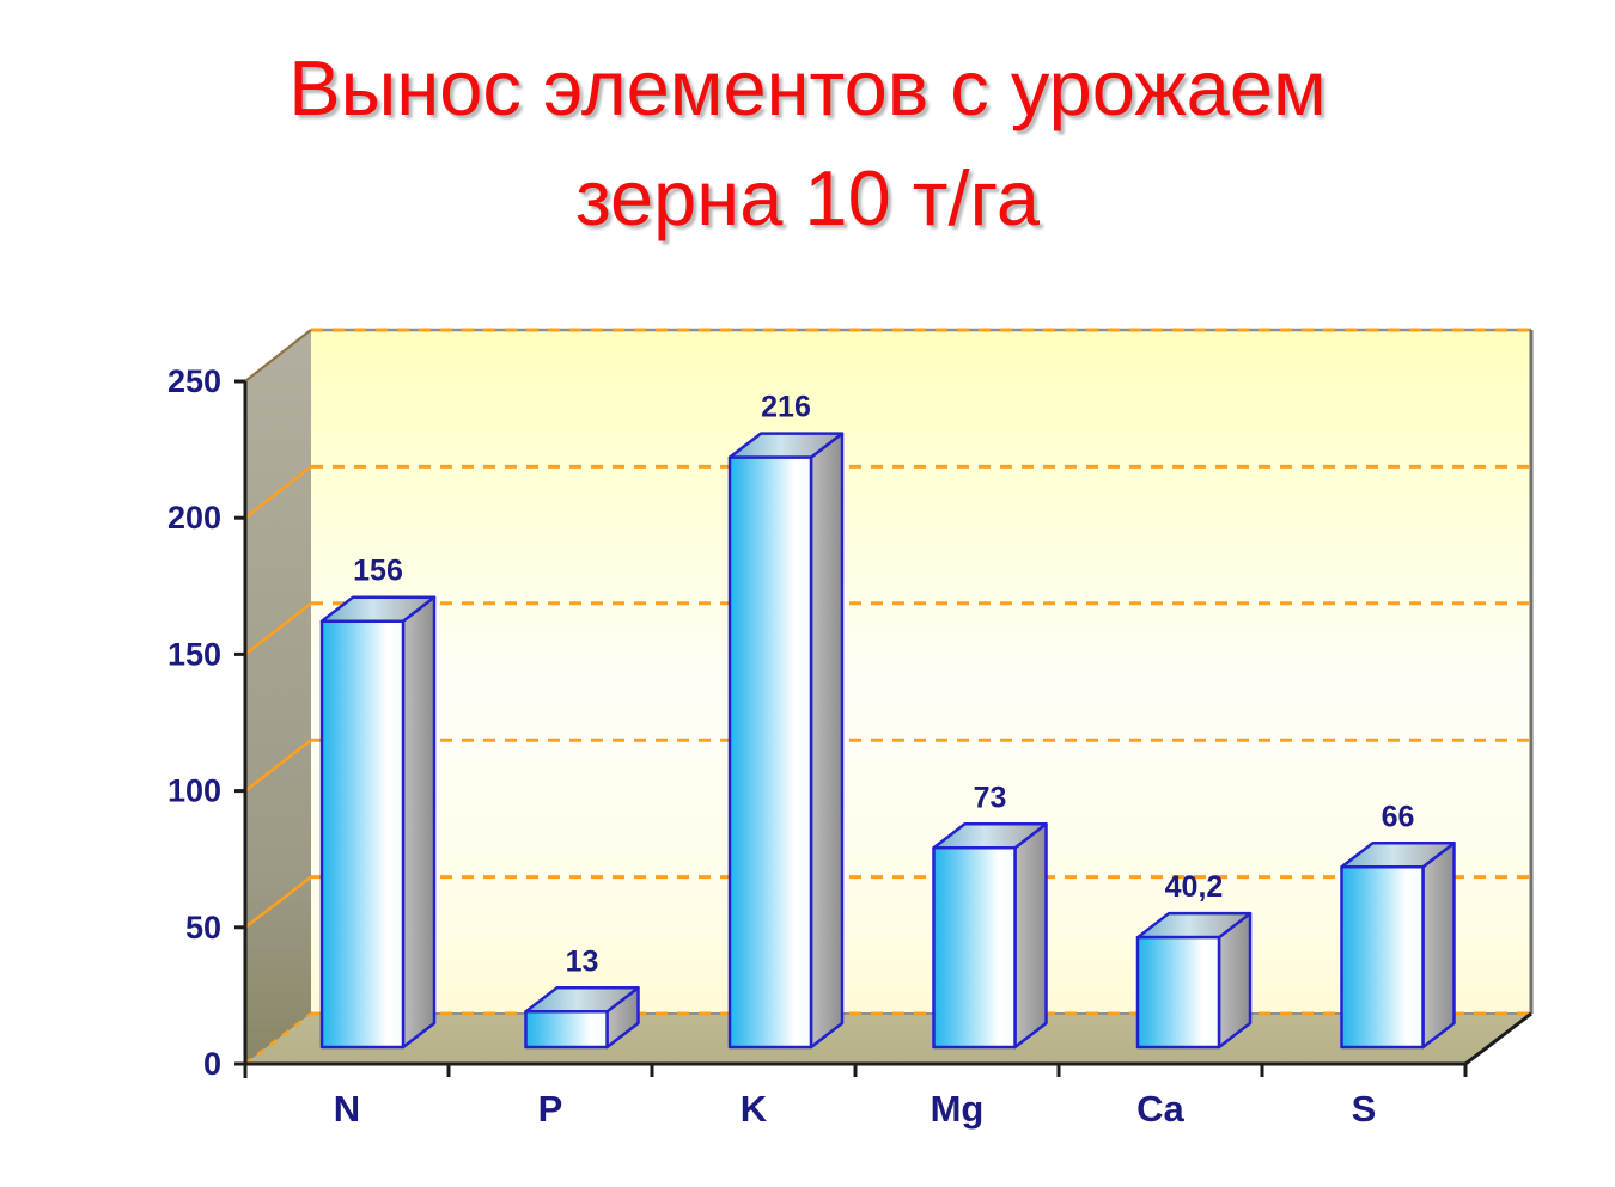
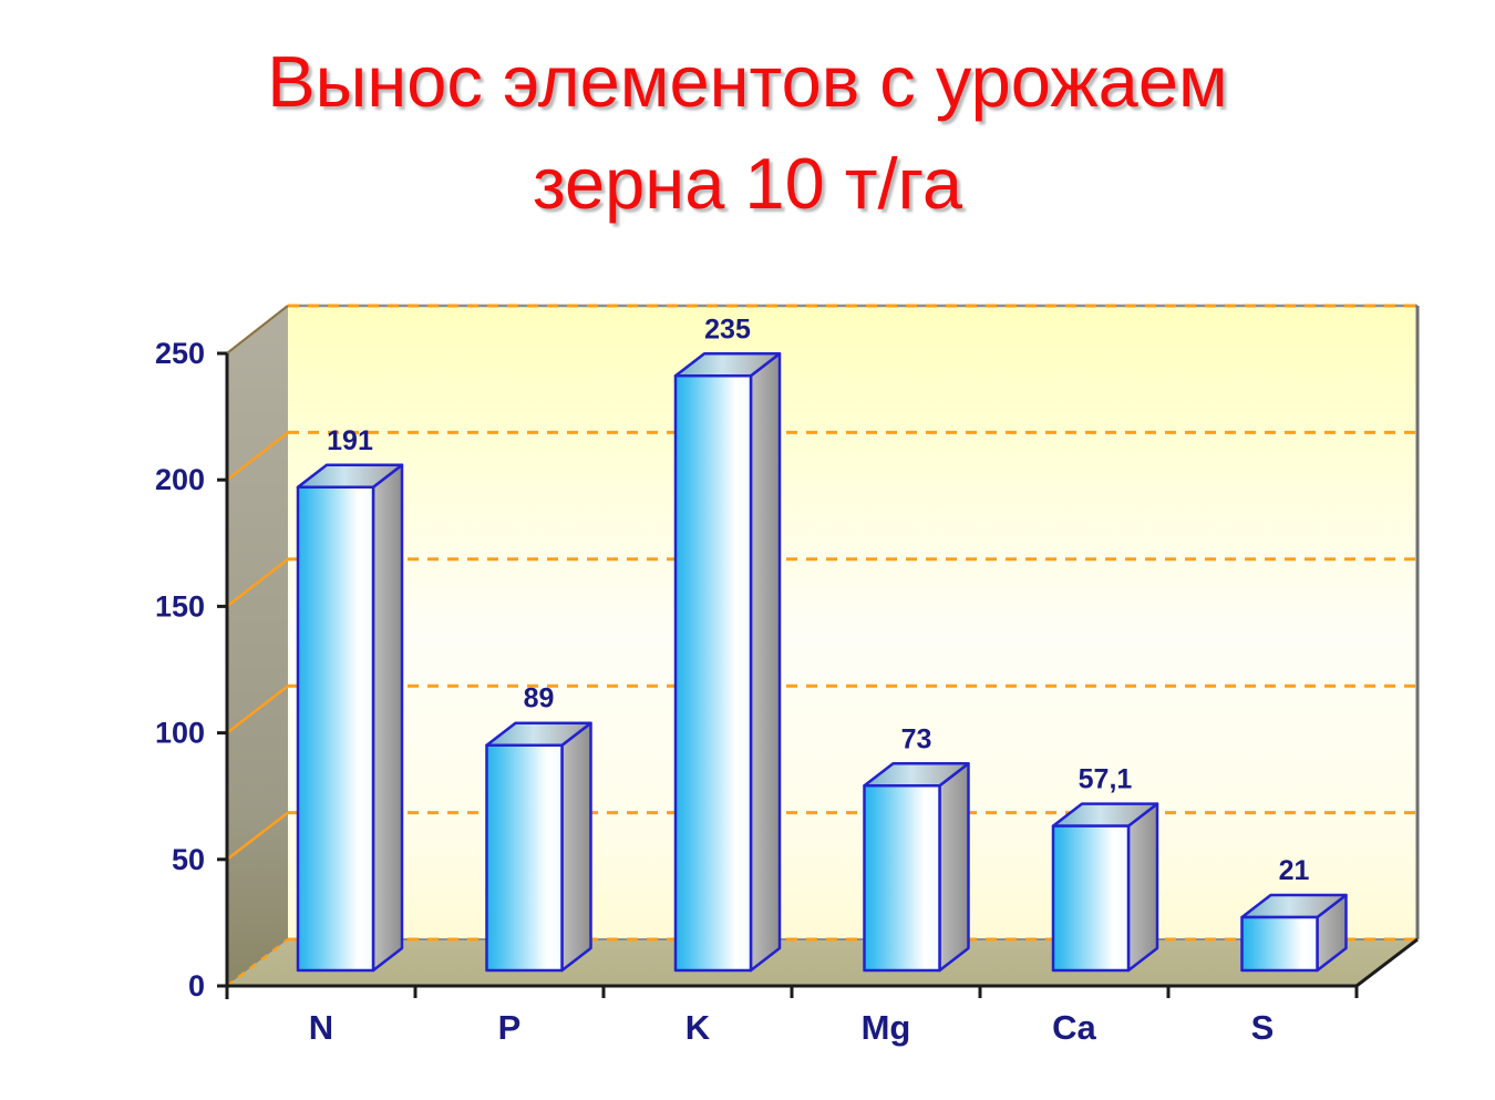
N: 156 -> 191
P: 13 -> 89
K: 216 -> 235
Ca: 40,2 -> 57,1
S: 66 -> 21
